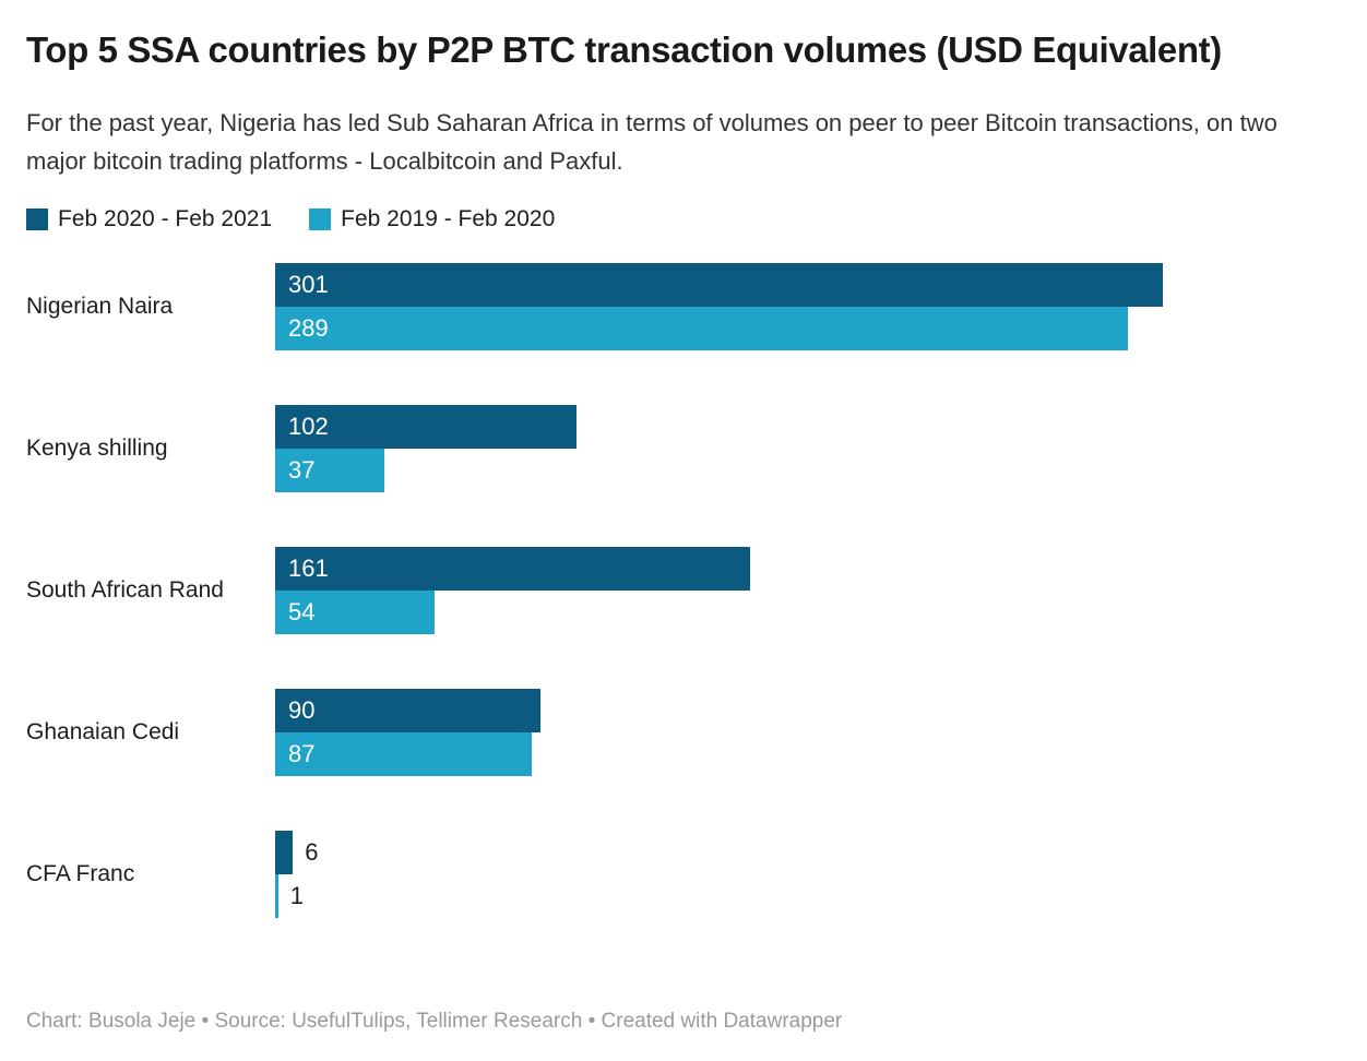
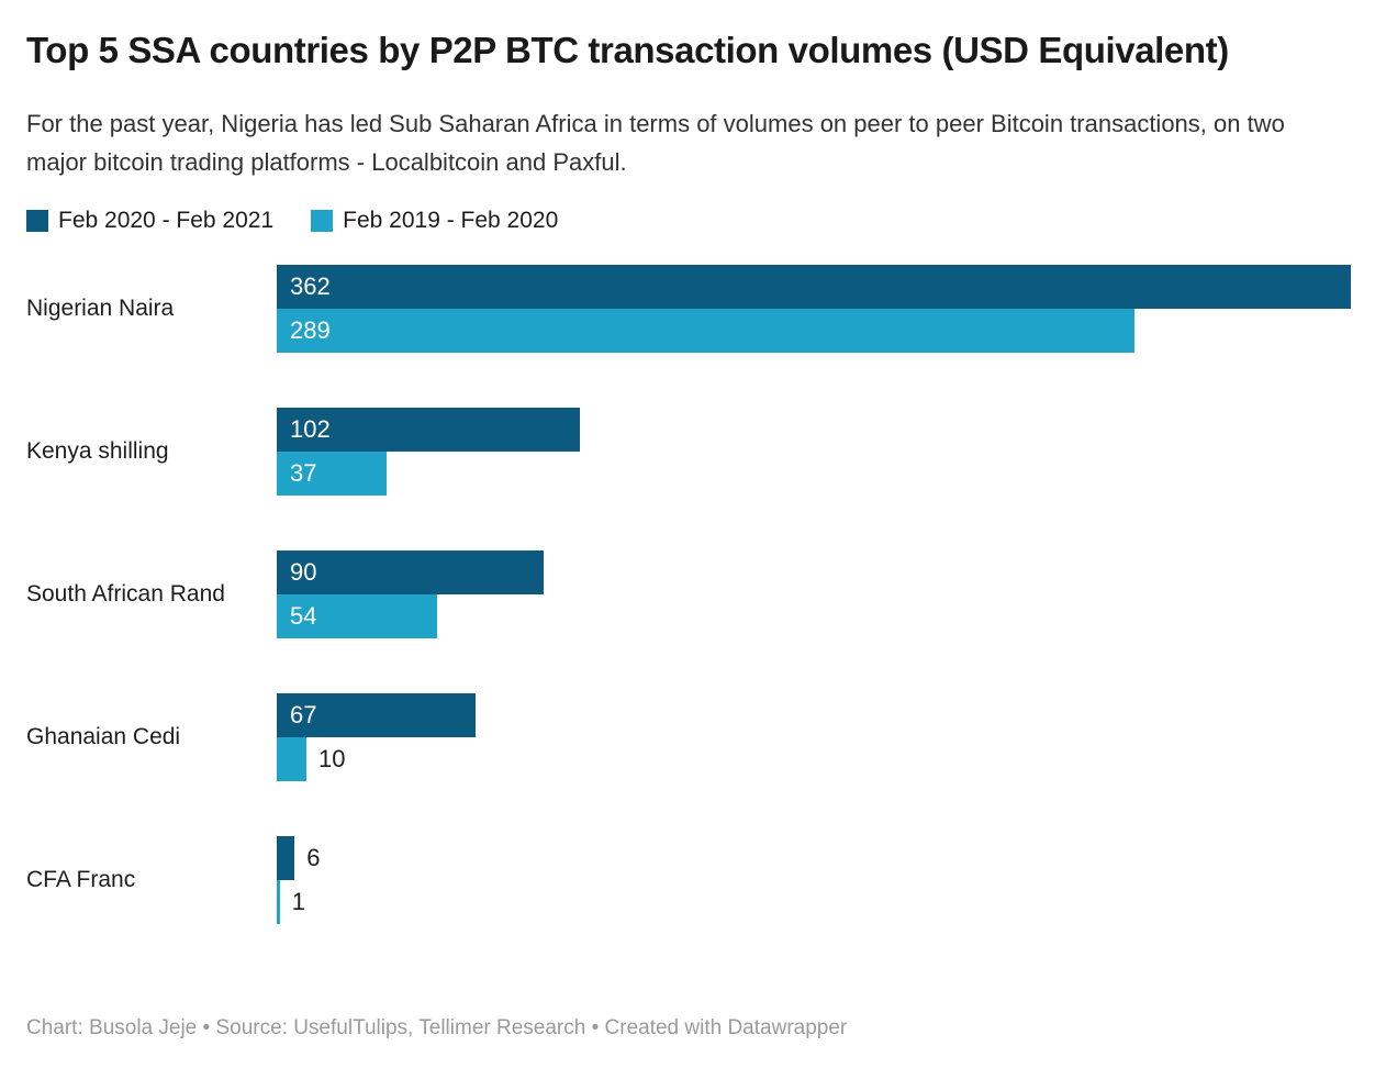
Feb 2020 - Feb 2021/Nigerian Naira: 301 -> 362
Feb 2020 - Feb 2021/South African Rand: 161 -> 90
Feb 2020 - Feb 2021/Ghanaian Cedi: 90 -> 67
Feb 2019 - Feb 2020/Ghanaian Cedi: 87 -> 10
